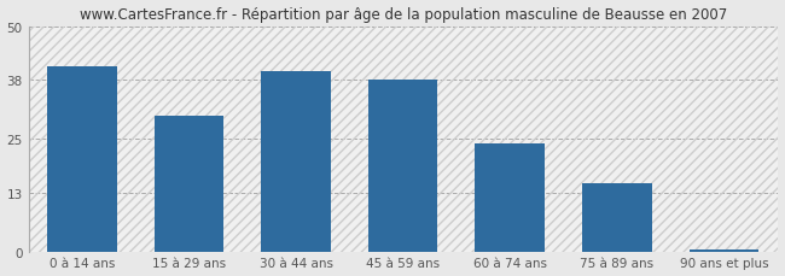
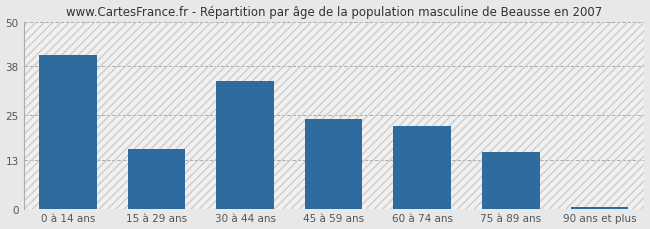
15 à 29 ans: 30.0 -> 16.0
30 à 44 ans: 40.0 -> 34.0
45 à 59 ans: 38.0 -> 24.0
60 à 74 ans: 24.0 -> 22.0
